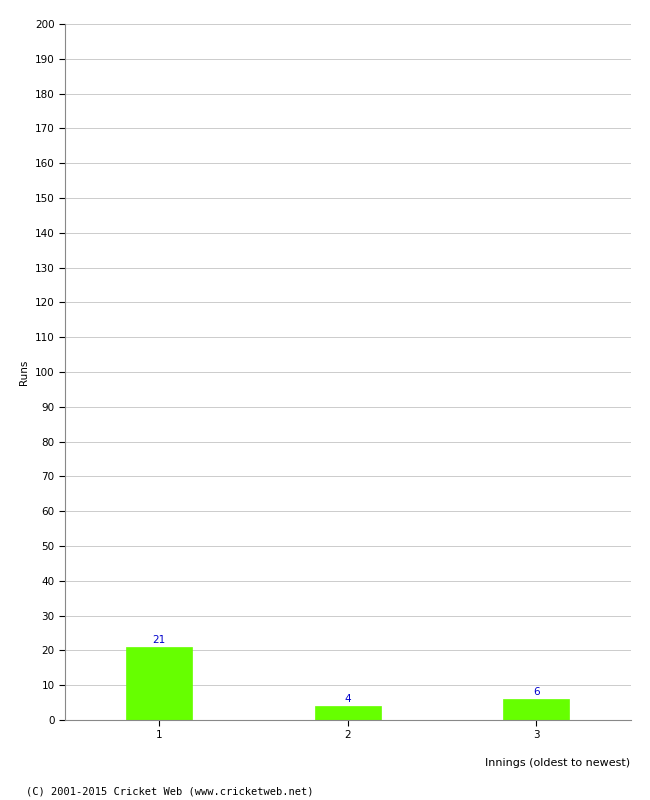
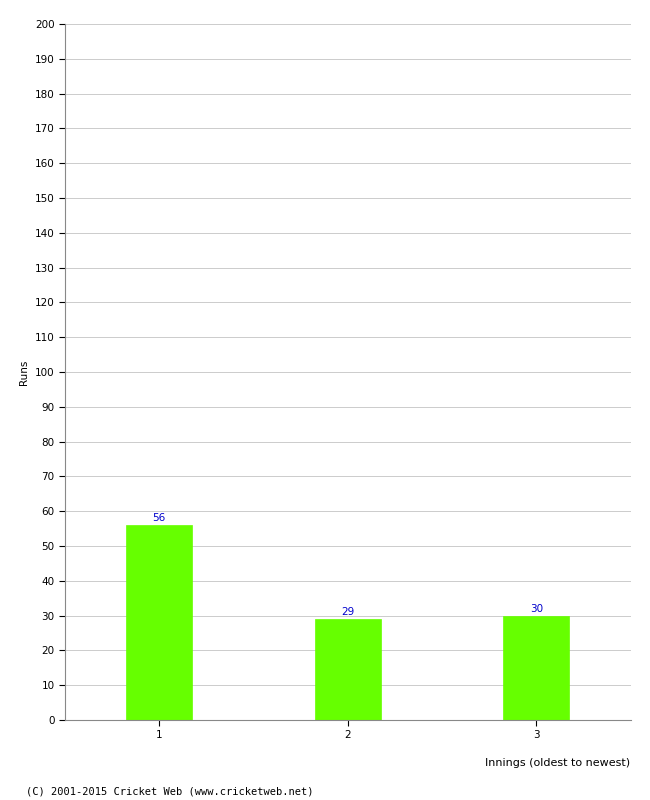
1: 21 -> 56
2: 4 -> 29
3: 6 -> 30
